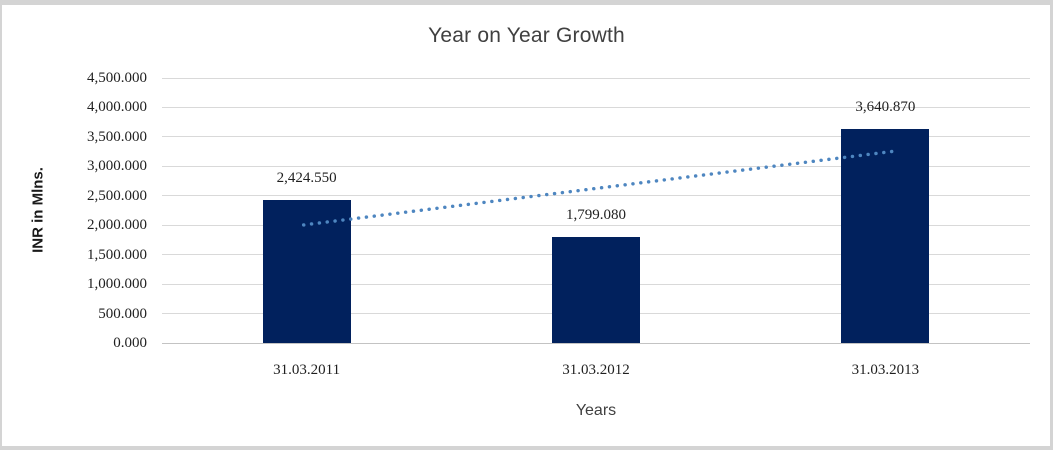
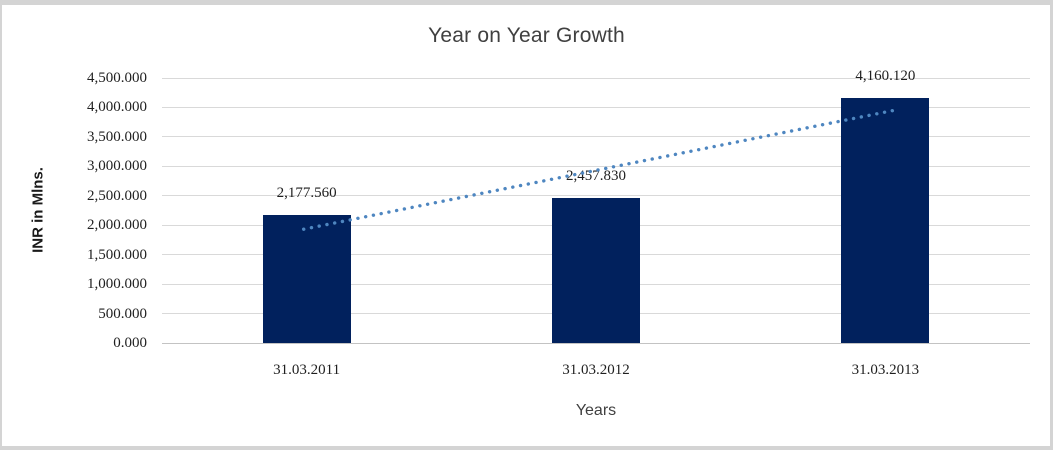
31.03.2011: 2,424.550 -> 2,177.560
31.03.2012: 1,799.080 -> 2,457.830
31.03.2013: 3,640.870 -> 4,160.120
